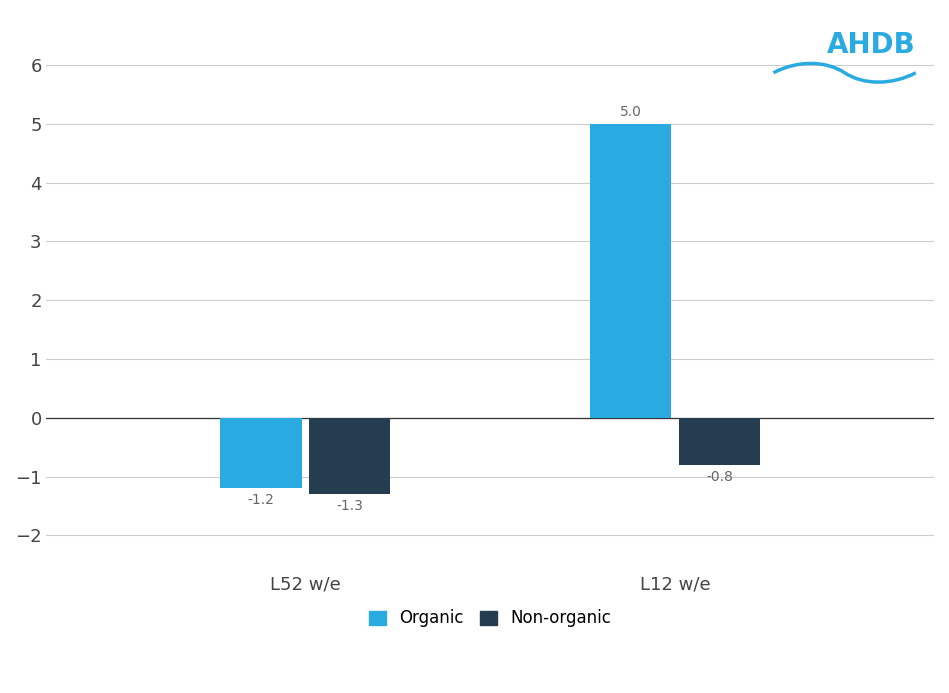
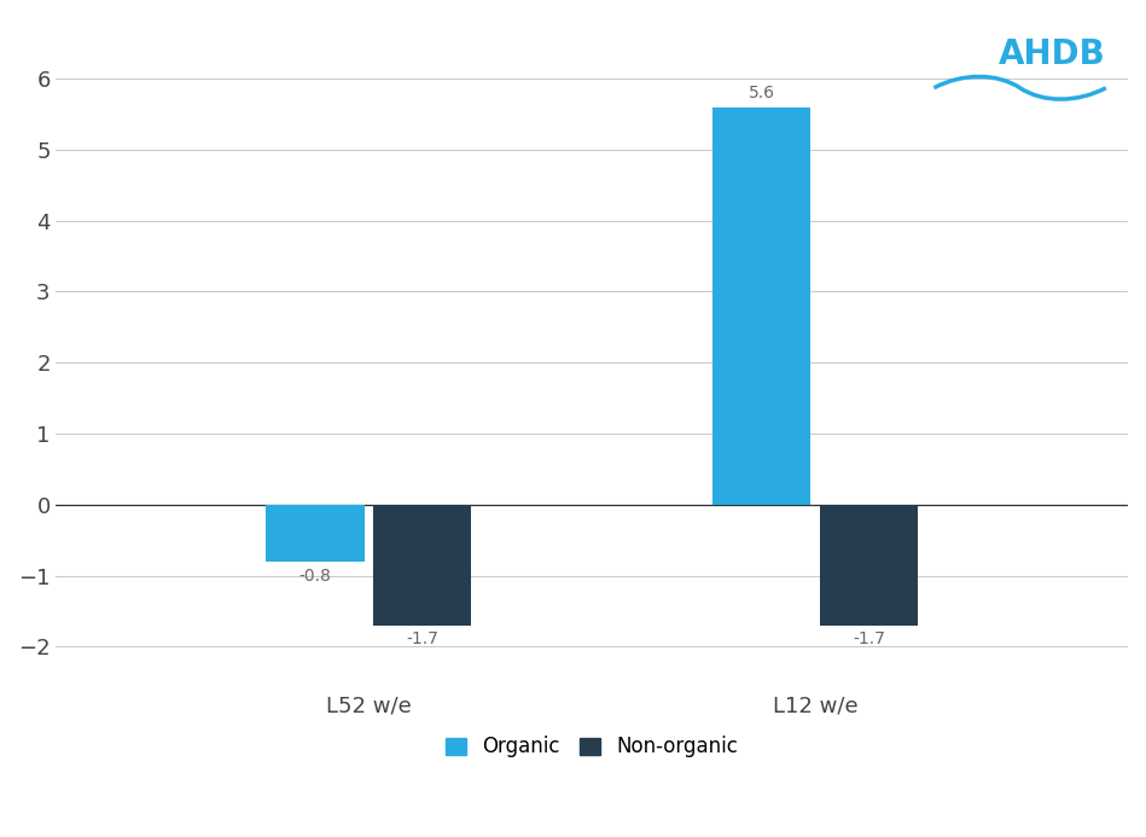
Organic/L52 w/e: -1.2 -> -0.8
Non-organic/L52 w/e: -1.3 -> -1.7
Organic/L12 w/e: 5.0 -> 5.6
Non-organic/L12 w/e: -0.8 -> -1.7
